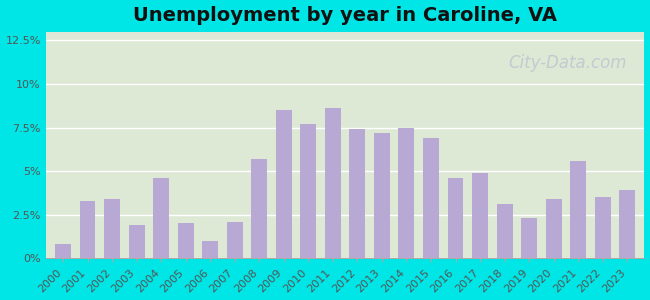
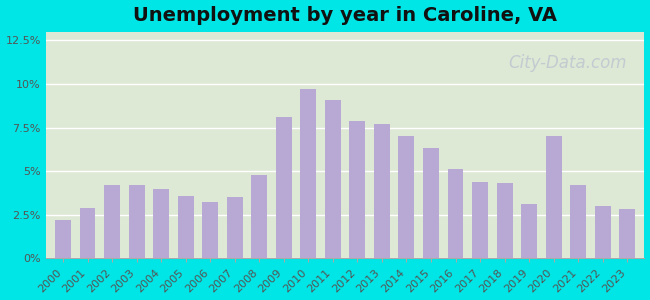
2000: 0.8% -> 2.2%
2001: 3.3% -> 2.9%
2002: 3.4% -> 4.2%
2003: 1.9% -> 4.2%
2004: 4.6% -> 4.0%
2005: 2.0% -> 3.6%
2006: 1.0% -> 3.2%
2007: 2.1% -> 3.5%
2008: 5.7% -> 4.8%
2009: 8.5% -> 8.1%
2010: 7.7% -> 9.7%
2011: 8.6% -> 9.1%
2012: 7.4% -> 7.9%
2013: 7.2% -> 7.7%
2014: 7.5% -> 7.0%
2015: 6.9% -> 6.3%
2016: 4.6% -> 5.1%
2017: 4.9% -> 4.4%
2018: 3.1% -> 4.3%
2019: 2.3% -> 3.1%
2020: 3.4% -> 7.0%
2021: 5.6% -> 4.2%
2022: 3.5% -> 3.0%
2023: 3.9% -> 2.8%
